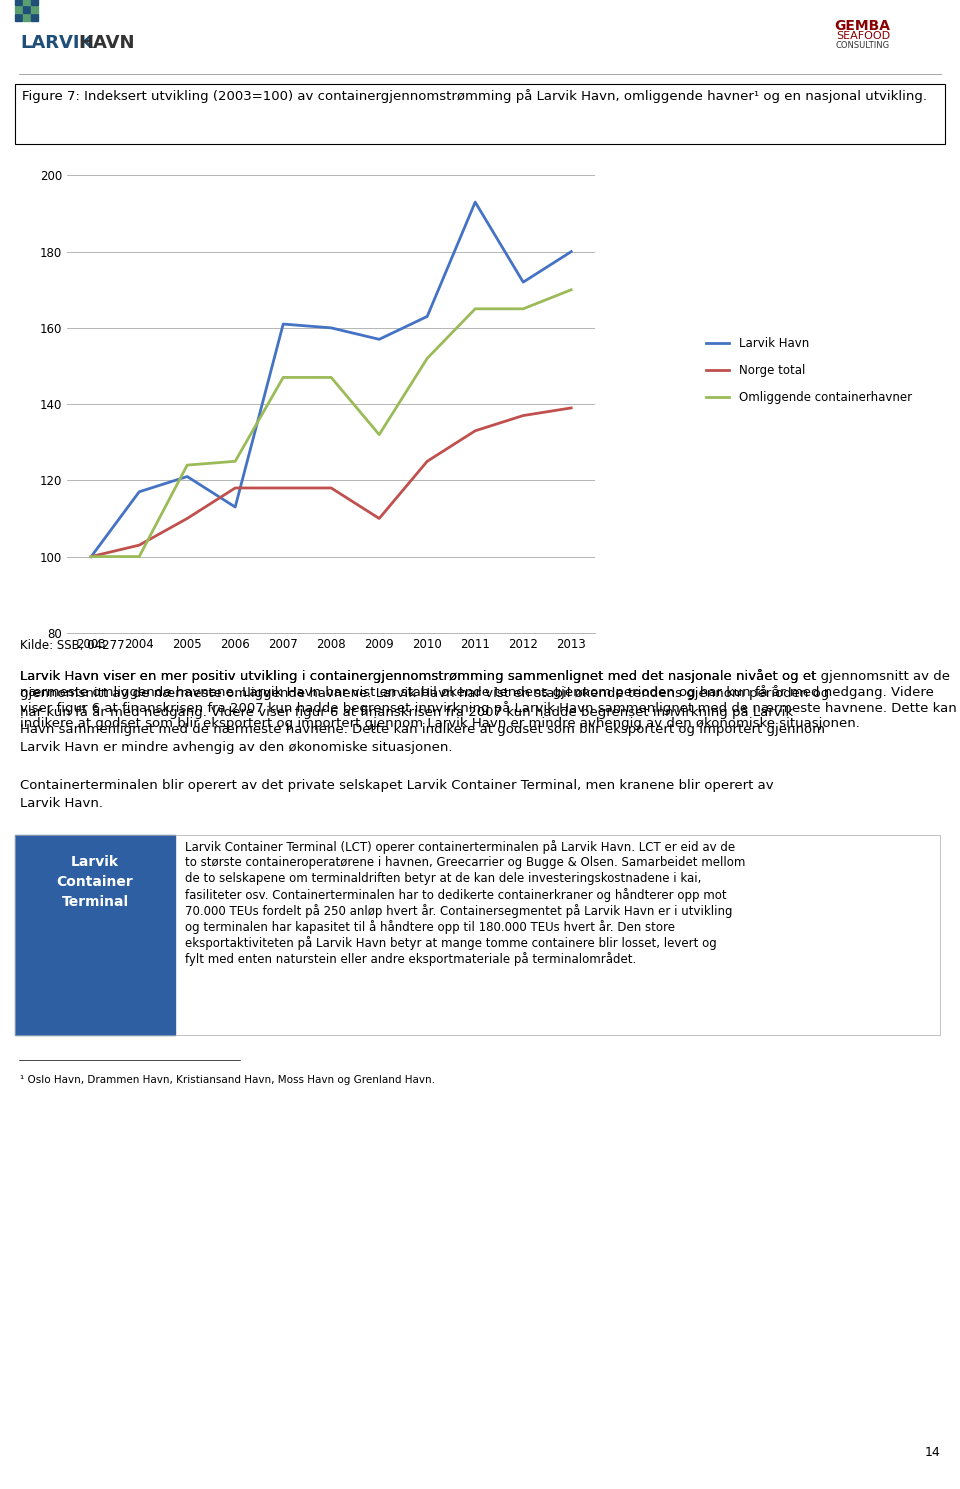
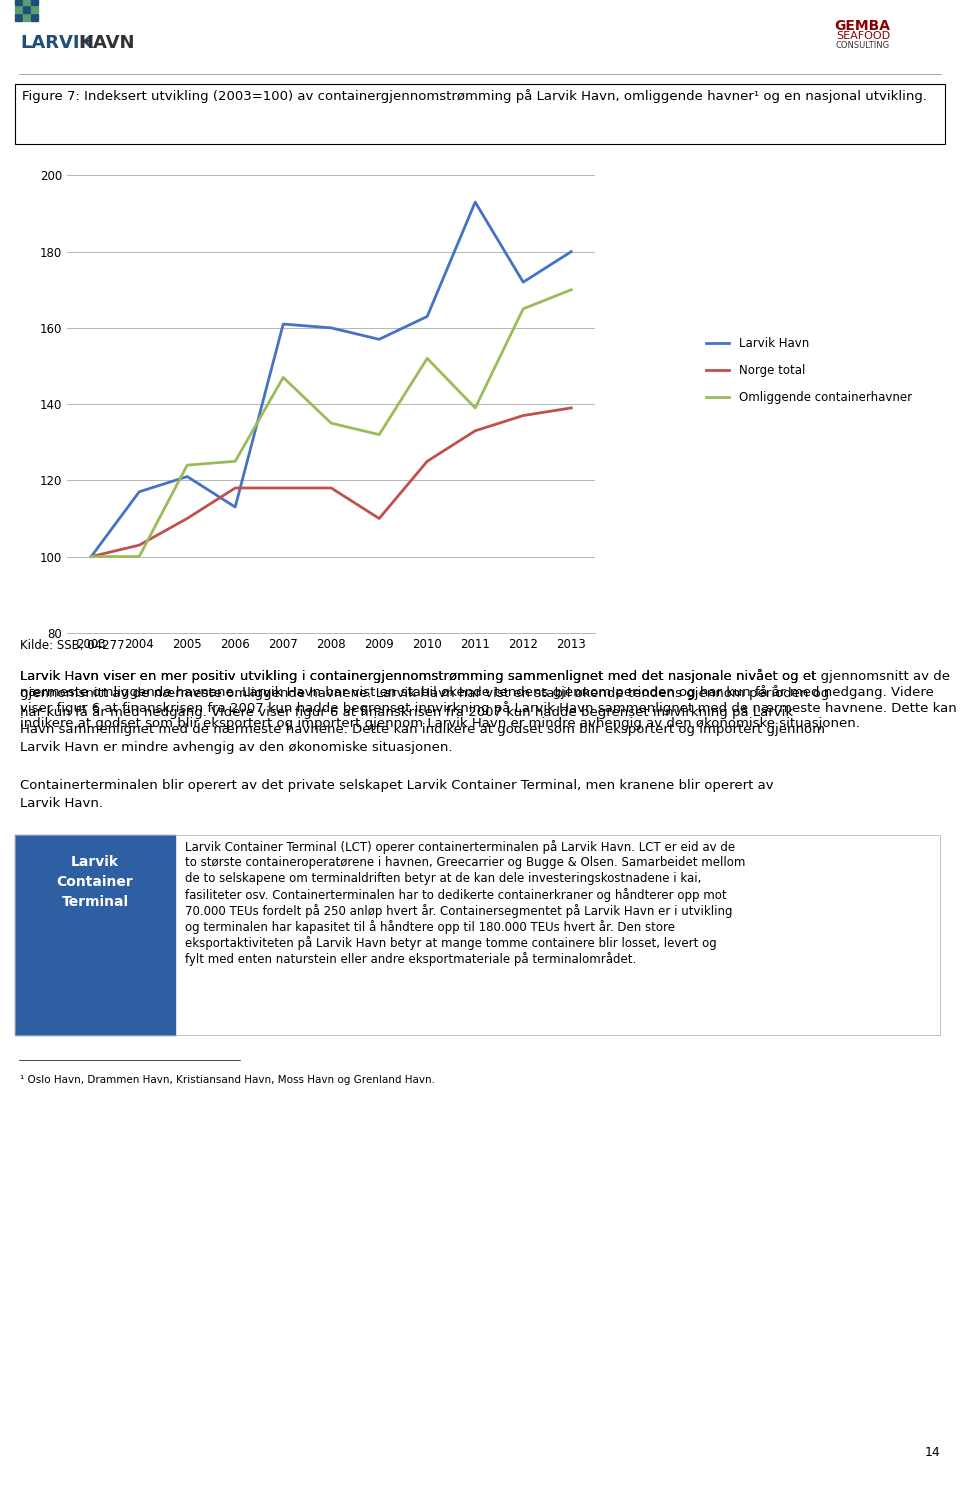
Omliggende containerhavner/2008: 147 -> 135
Omliggende containerhavner/2011: 165 -> 139
